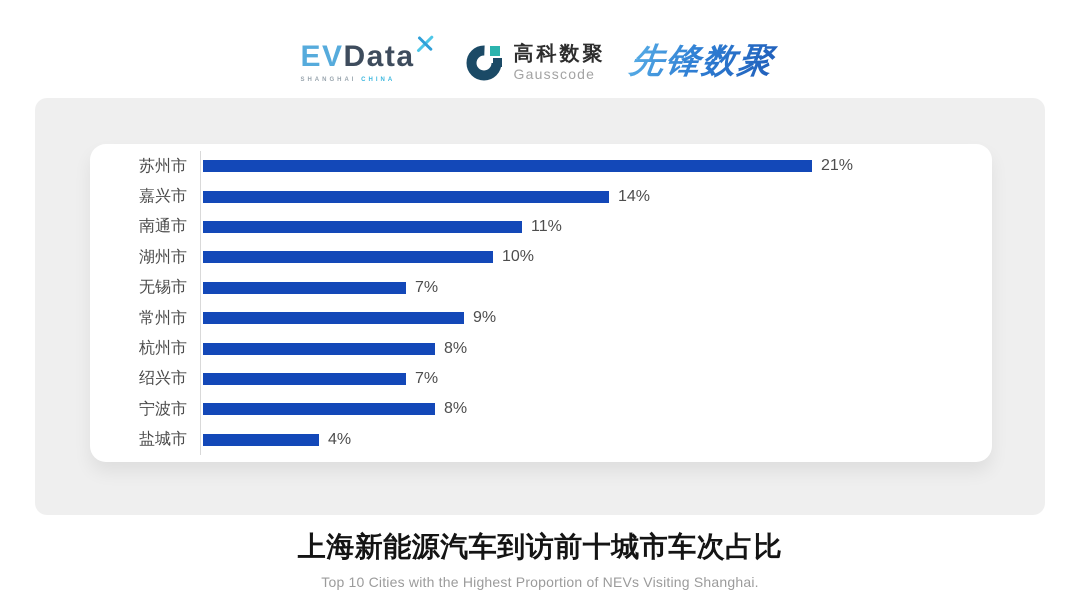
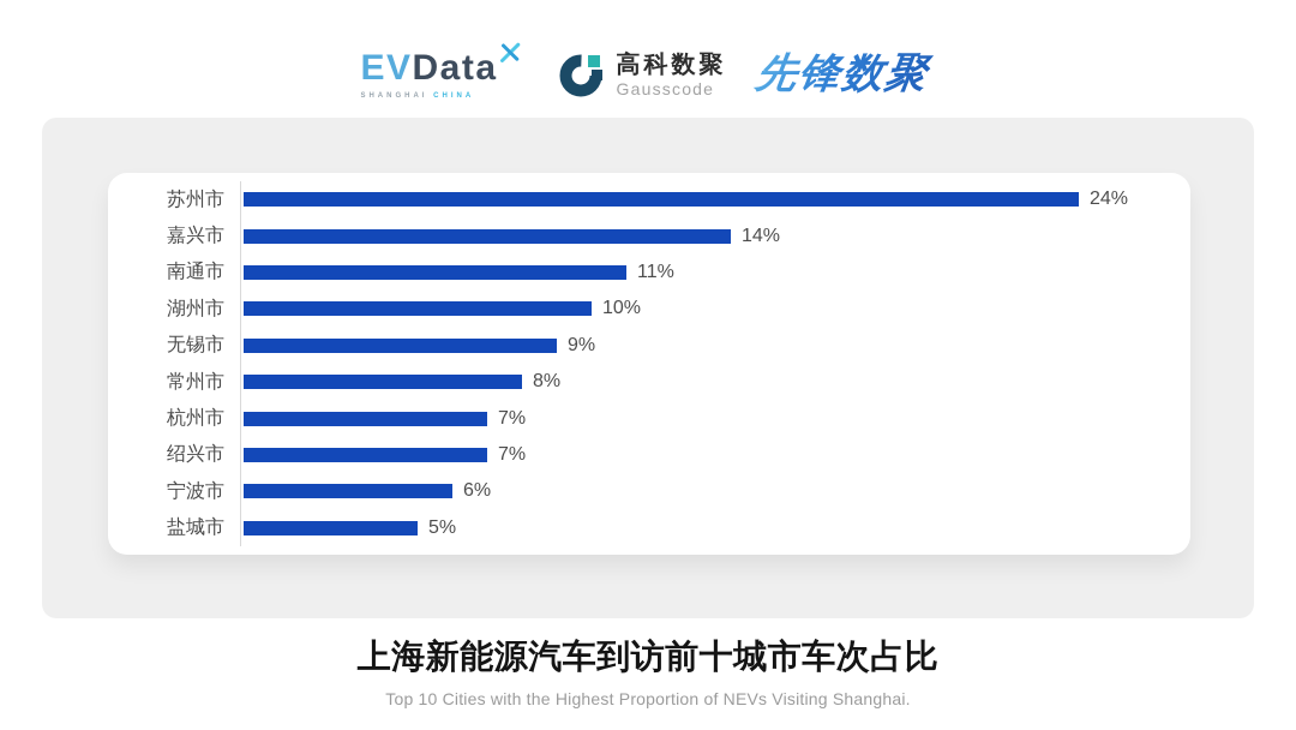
苏州市: 21% -> 24%
无锡市: 7% -> 9%
常州市: 9% -> 8%
杭州市: 8% -> 7%
宁波市: 8% -> 6%
盐城市: 4% -> 5%
